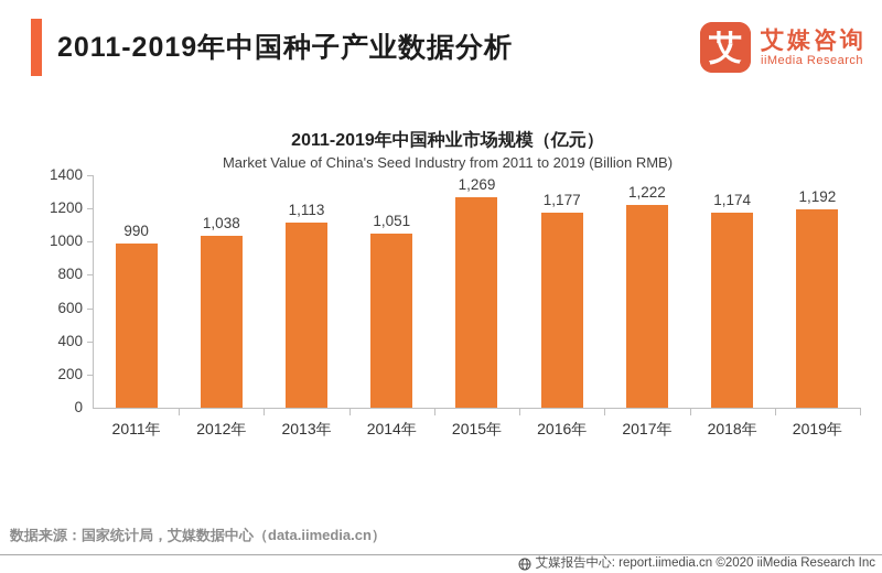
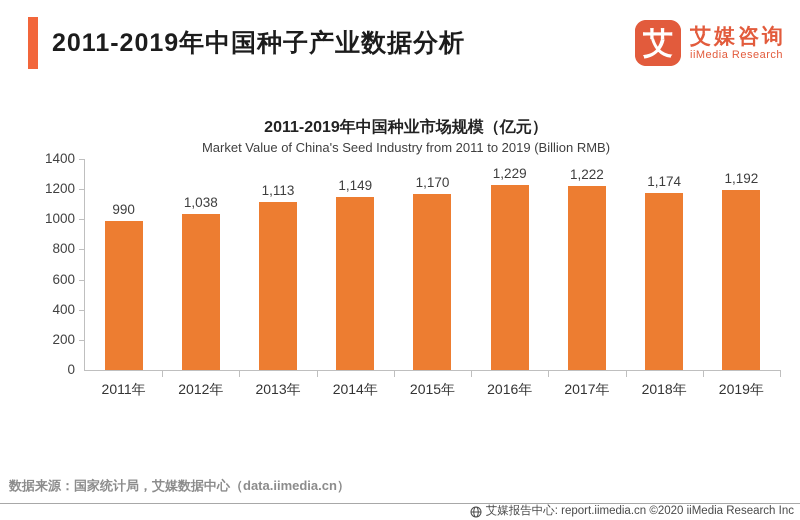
2014年: 1,051 -> 1,149
2015年: 1,269 -> 1,170
2016年: 1,177 -> 1,229
